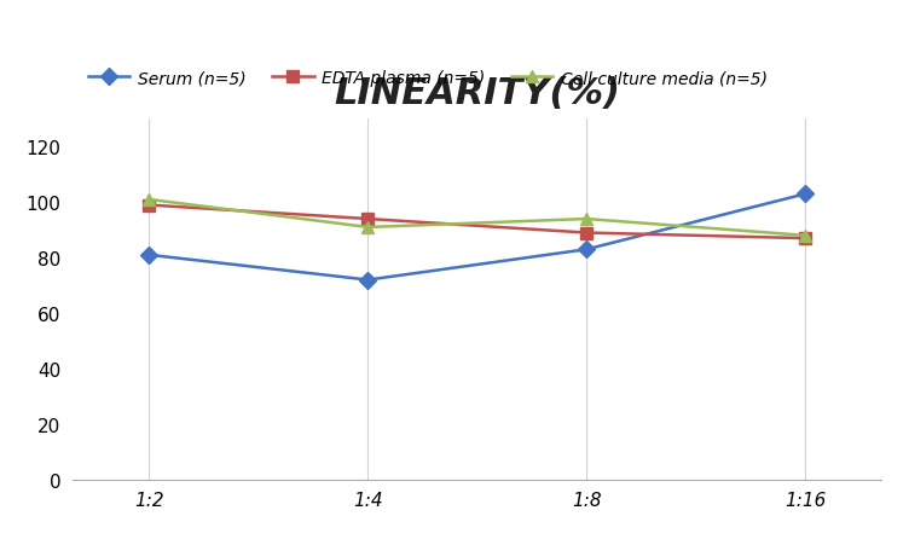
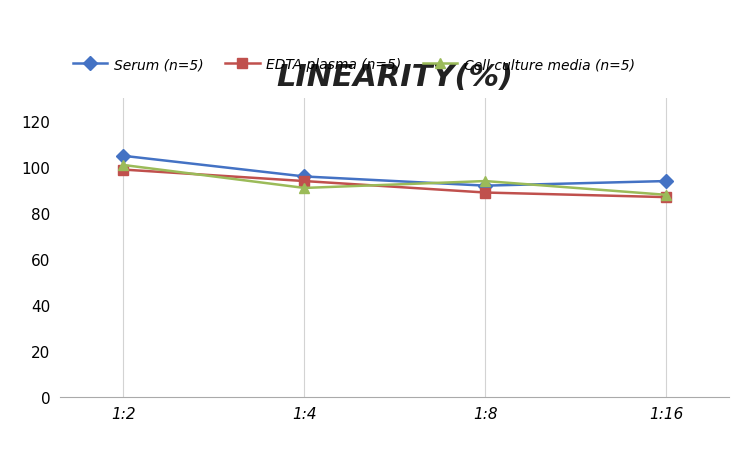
Serum (n=5)/1:2: 81 -> 105
Serum (n=5)/1:4: 72 -> 96
Serum (n=5)/1:8: 83 -> 92
Serum (n=5)/1:16: 103 -> 94
